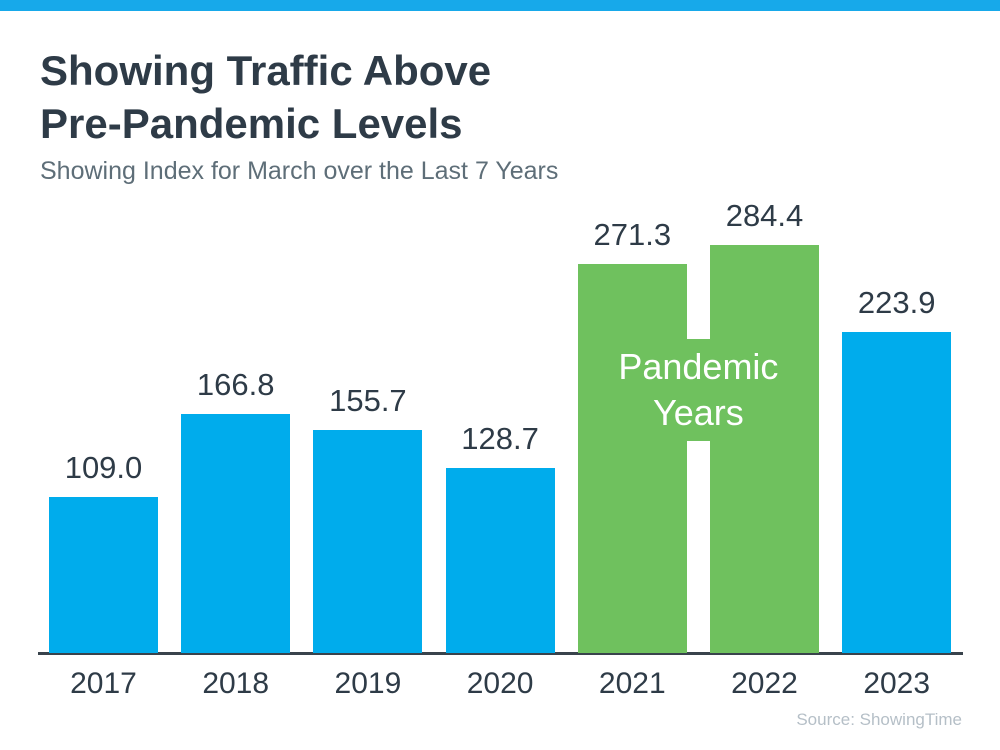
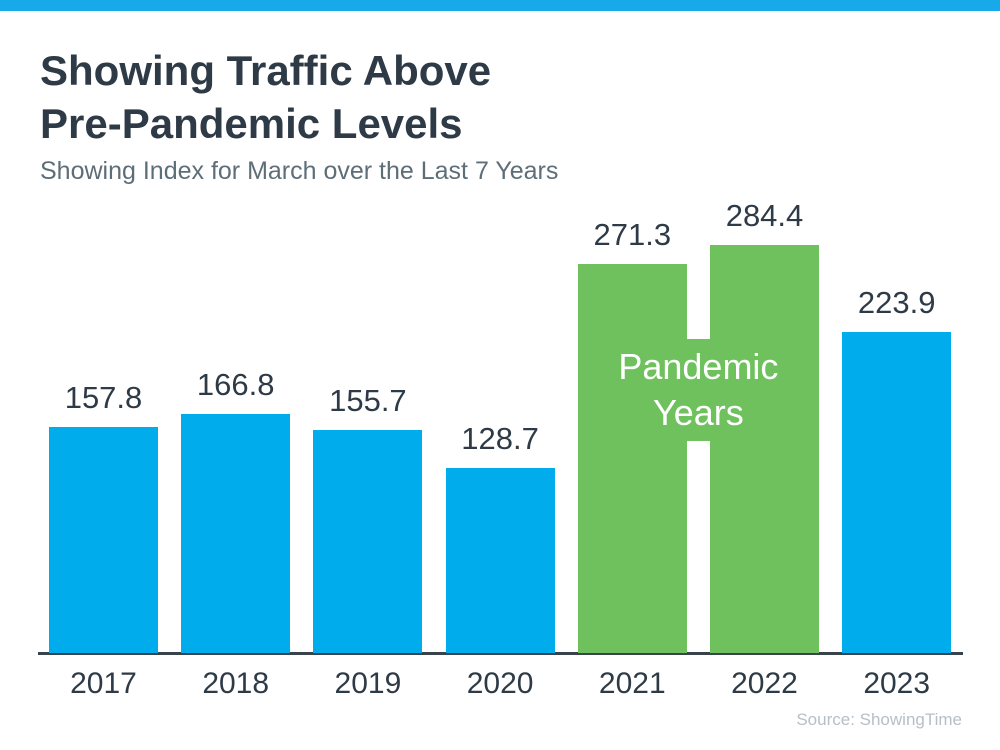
2017: 109.0 -> 157.8
